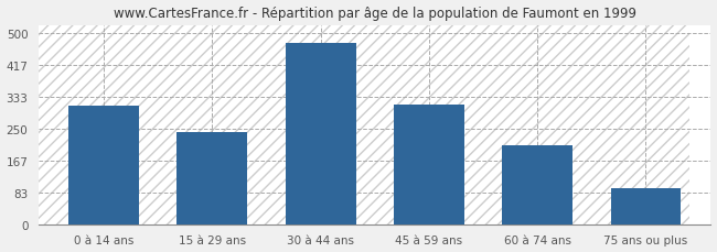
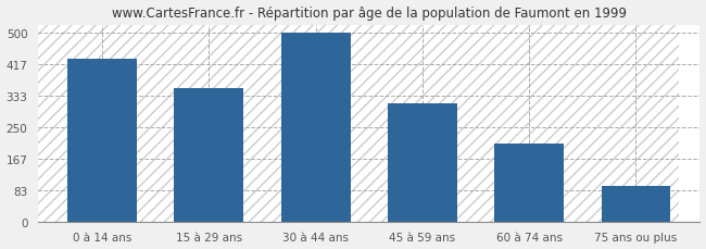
0 à 14 ans: 310 -> 430
15 à 29 ans: 240 -> 352
30 à 44 ans: 475 -> 500
